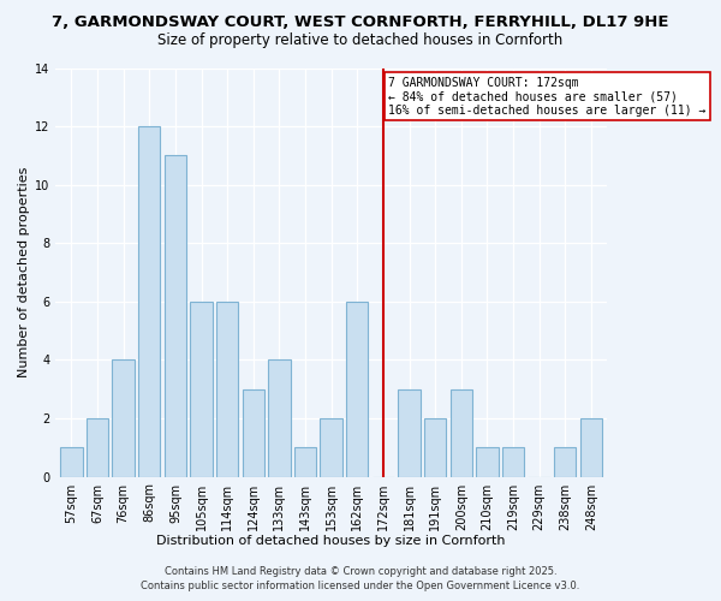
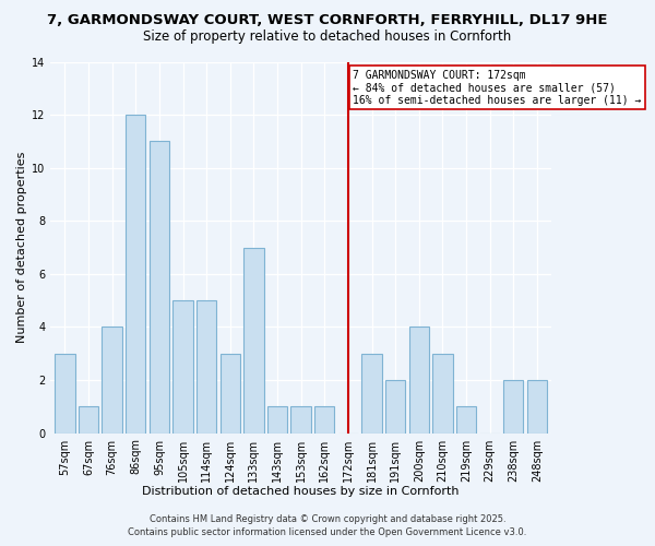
57sqm: 1 -> 3
67sqm: 2 -> 1
105sqm: 6 -> 5
114sqm: 6 -> 5
133sqm: 4 -> 7
153sqm: 2 -> 1
162sqm: 6 -> 1
200sqm: 3 -> 4
210sqm: 1 -> 3
238sqm: 1 -> 2
